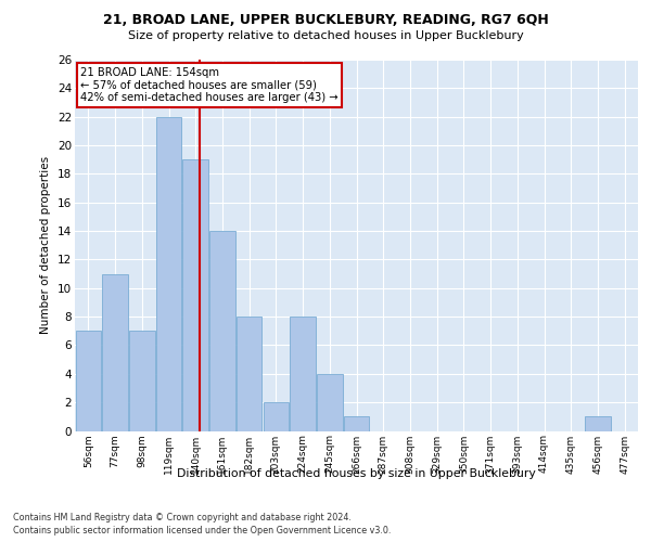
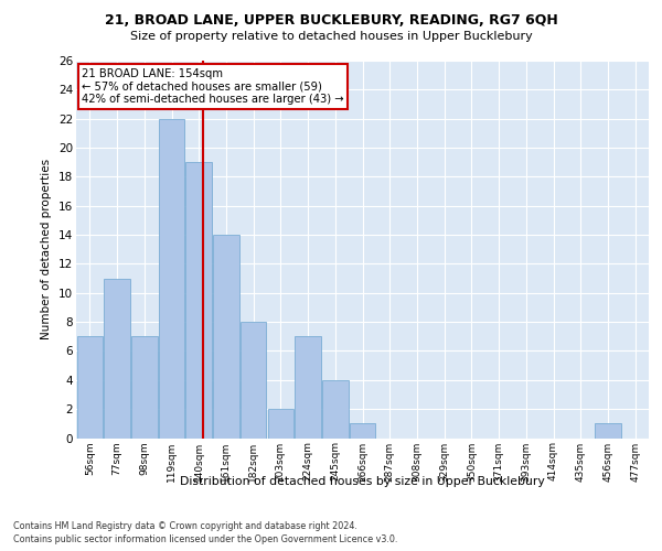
224sqm: 8 -> 7
